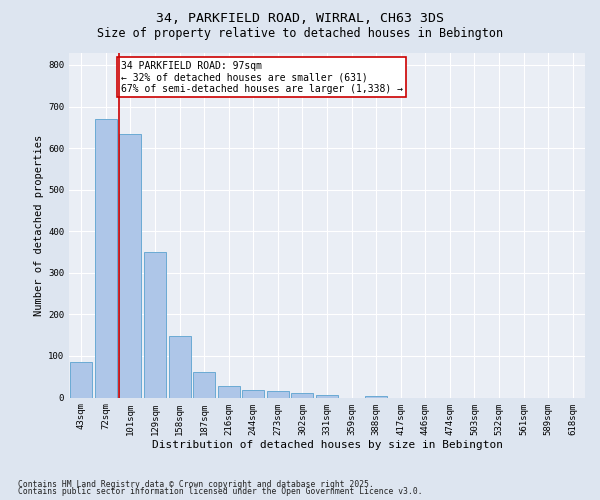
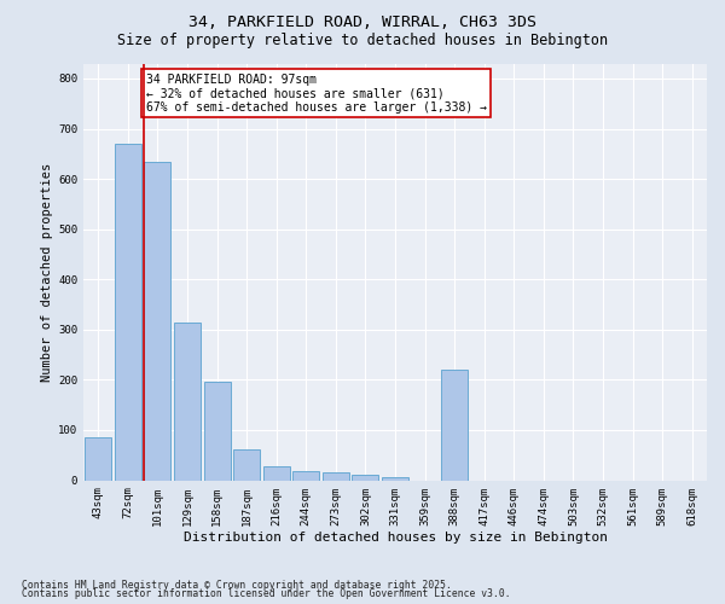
129sqm: 350 -> 315
158sqm: 148 -> 195
388sqm: 4 -> 220
